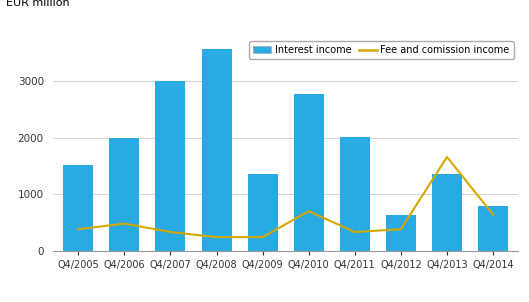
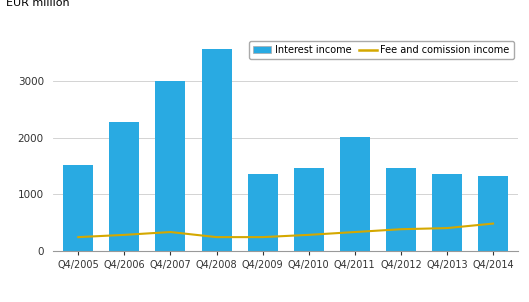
Fee and comission income/Q4/2005: 380 -> 240
Interest income/Q4/2006: 2000 -> 2280
Fee and comission income/Q4/2006: 480 -> 280
Interest income/Q4/2010: 2780 -> 1460
Fee and comission income/Q4/2010: 700 -> 280
Interest income/Q4/2012: 640 -> 1460
Fee and comission income/Q4/2013: 1660 -> 400
Interest income/Q4/2014: 800 -> 1320
Fee and comission income/Q4/2014: 640 -> 480
